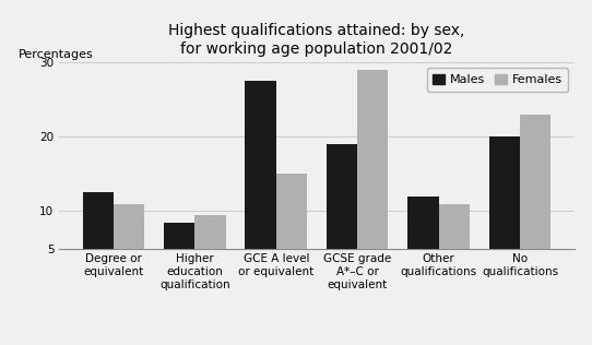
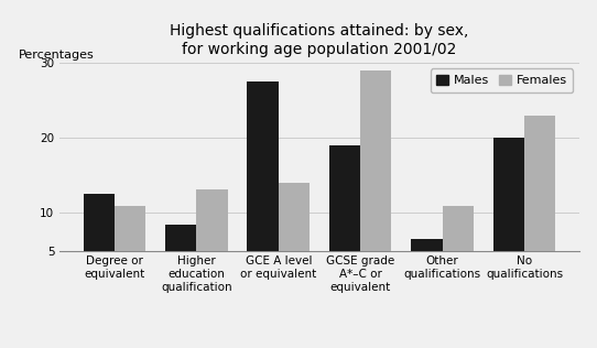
Females/Higher education qualification: 9.5 -> 13.2
Females/GCE A level or equivalent: 15.0 -> 14.0
Males/Other qualifications: 12.0 -> 6.6
